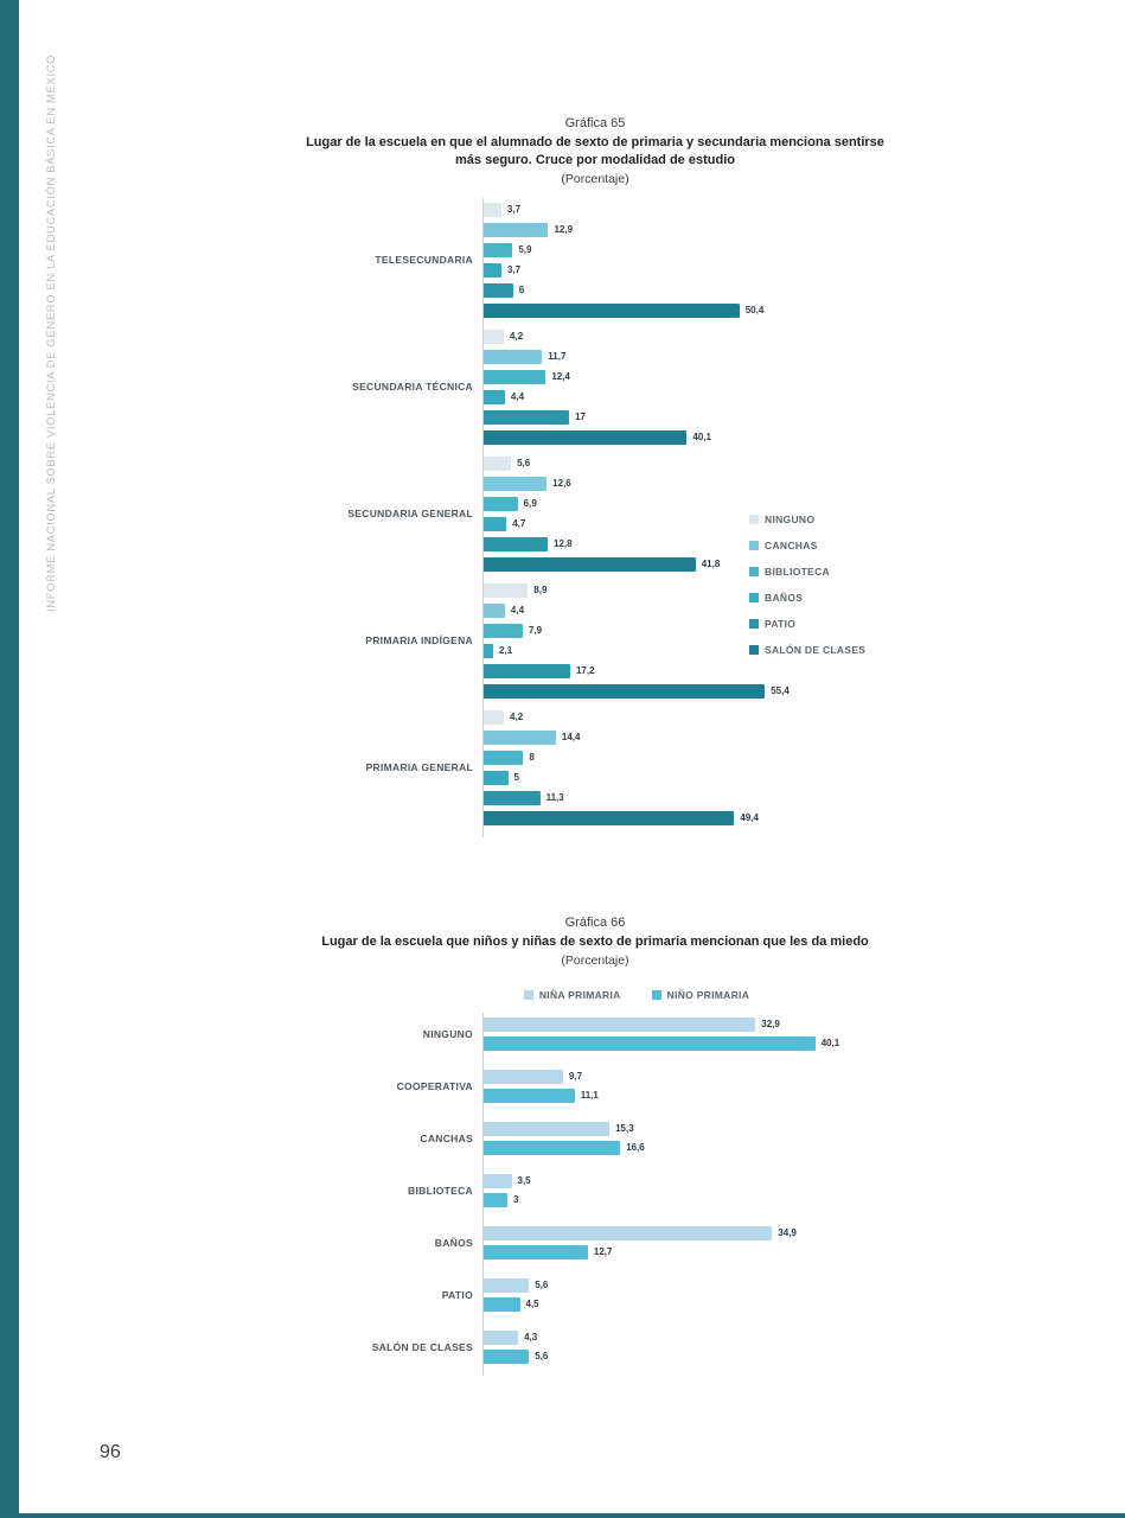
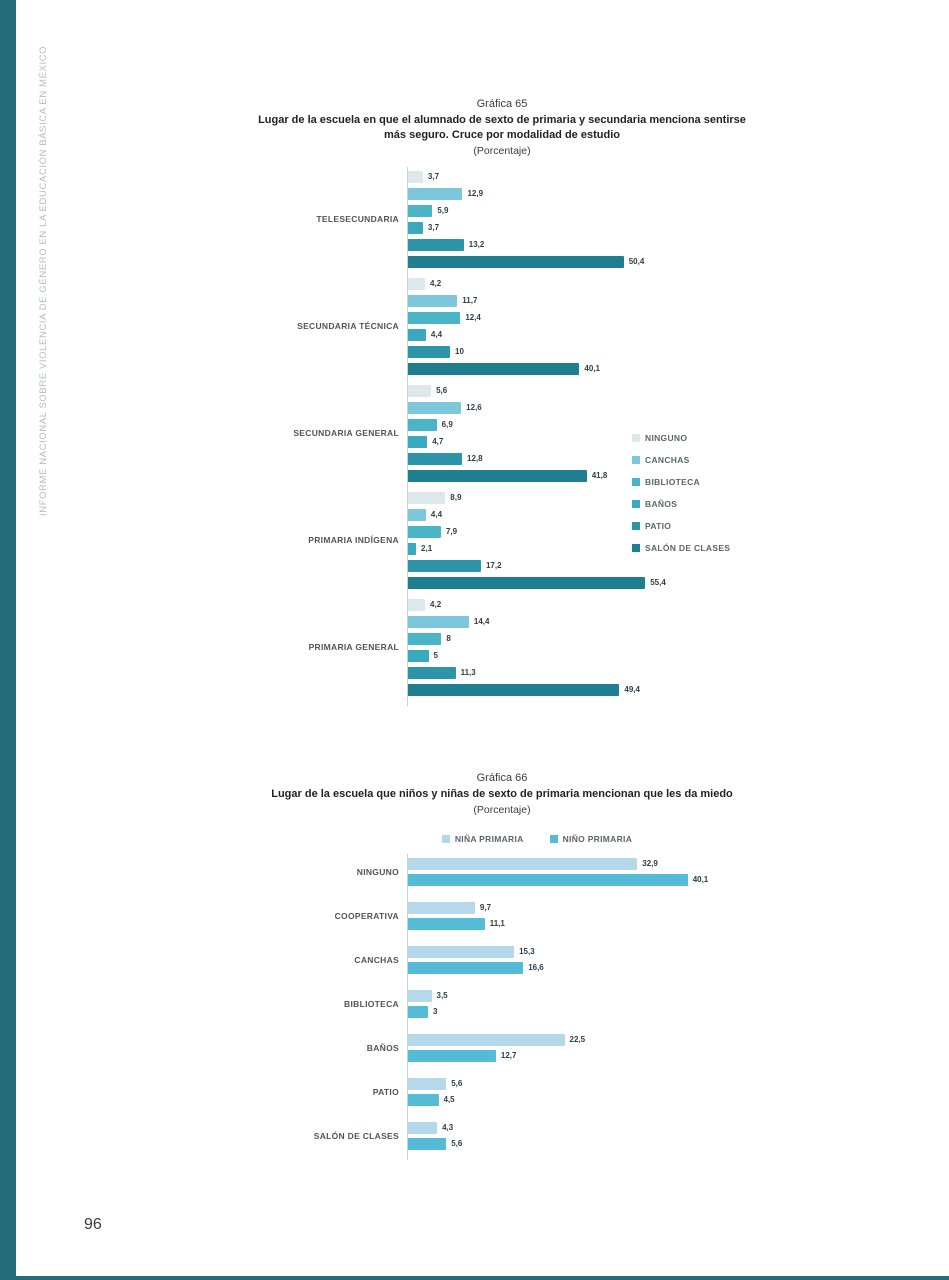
Gráfica 65/PATIO/TELESECUNDARIA: 6 -> 13,2
Gráfica 65/PATIO/SECUNDARIA TÉCNICA: 17 -> 10
Gráfica 66/NIÑA PRIMARIA/BAÑOS: 34,9 -> 22,5
